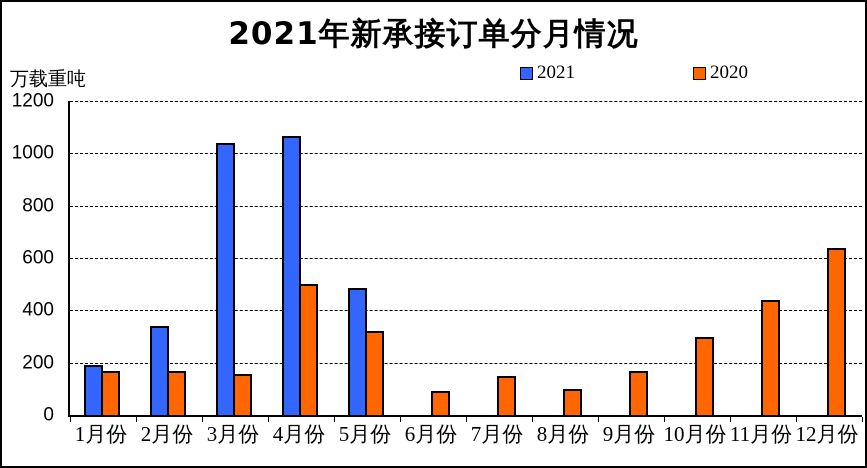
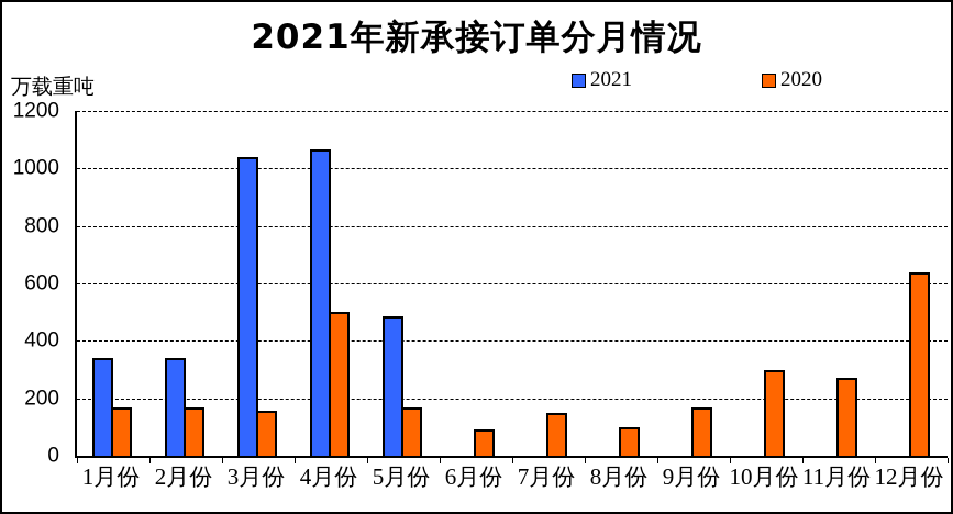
2021/1月份: 190 -> 340
2020/5月份: 320 -> 170
2020/11月份: 440 -> 270
